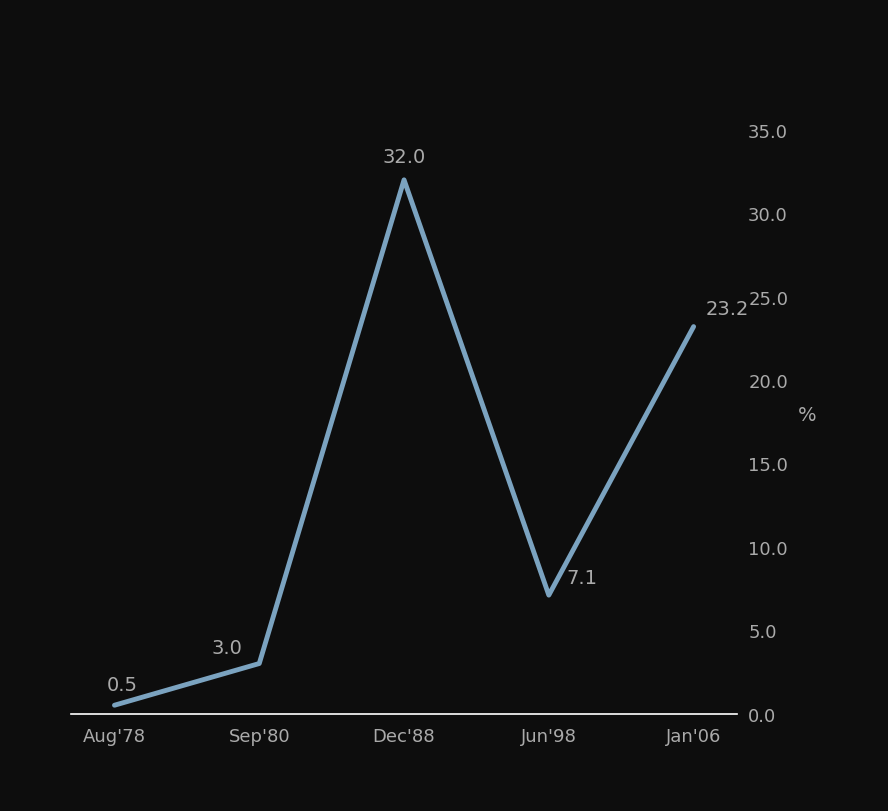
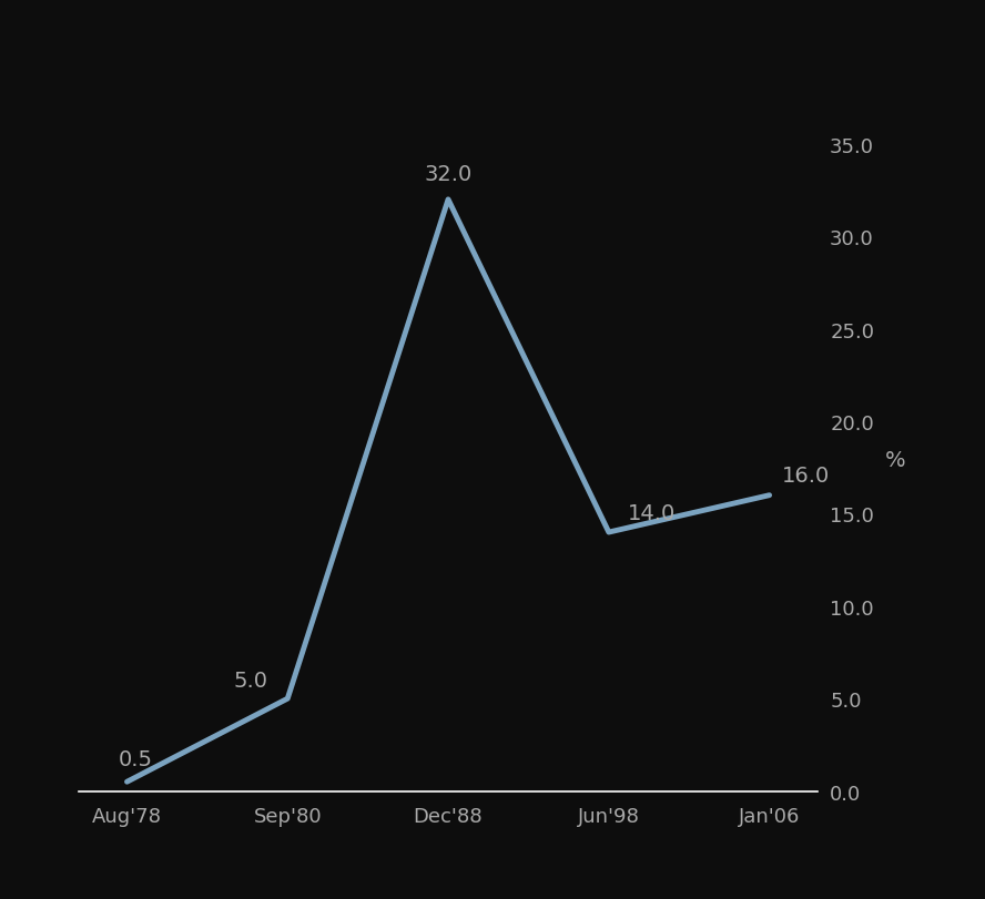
Sep'80: 3.0 -> 5.0
Jun'98: 7.1 -> 14.0
Jan'06: 23.2 -> 16.0
